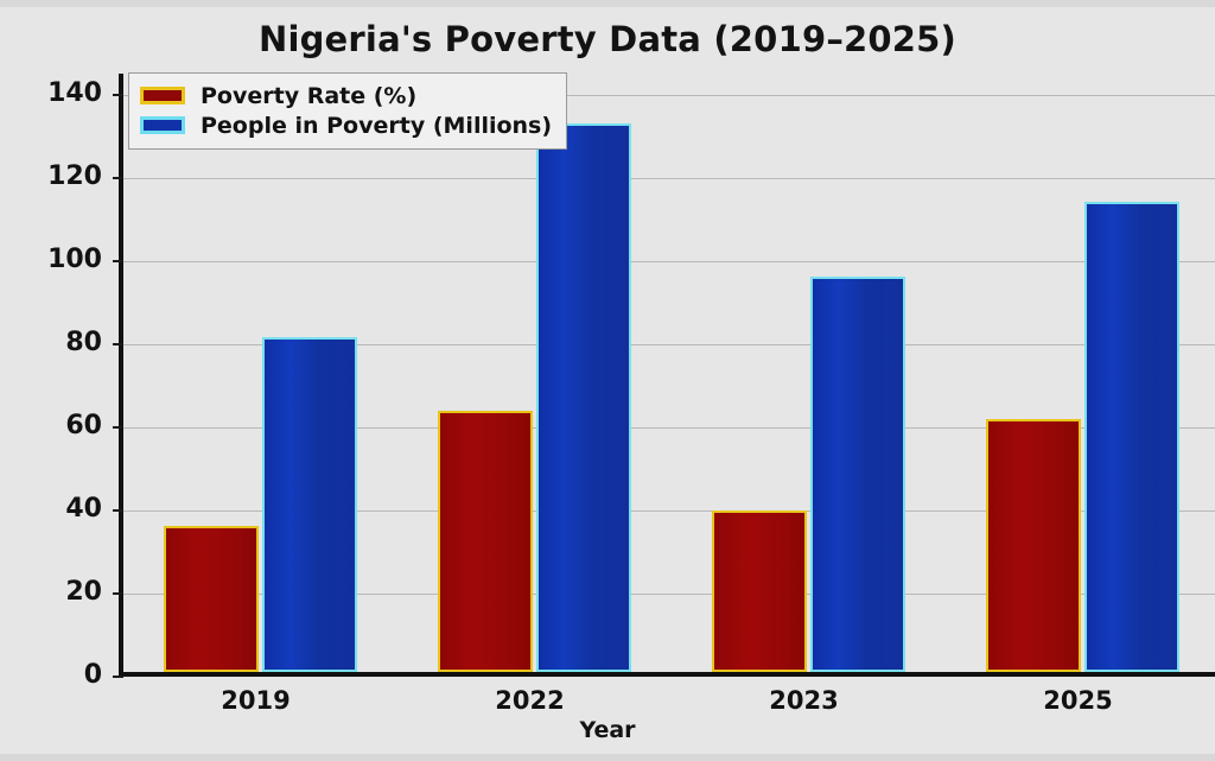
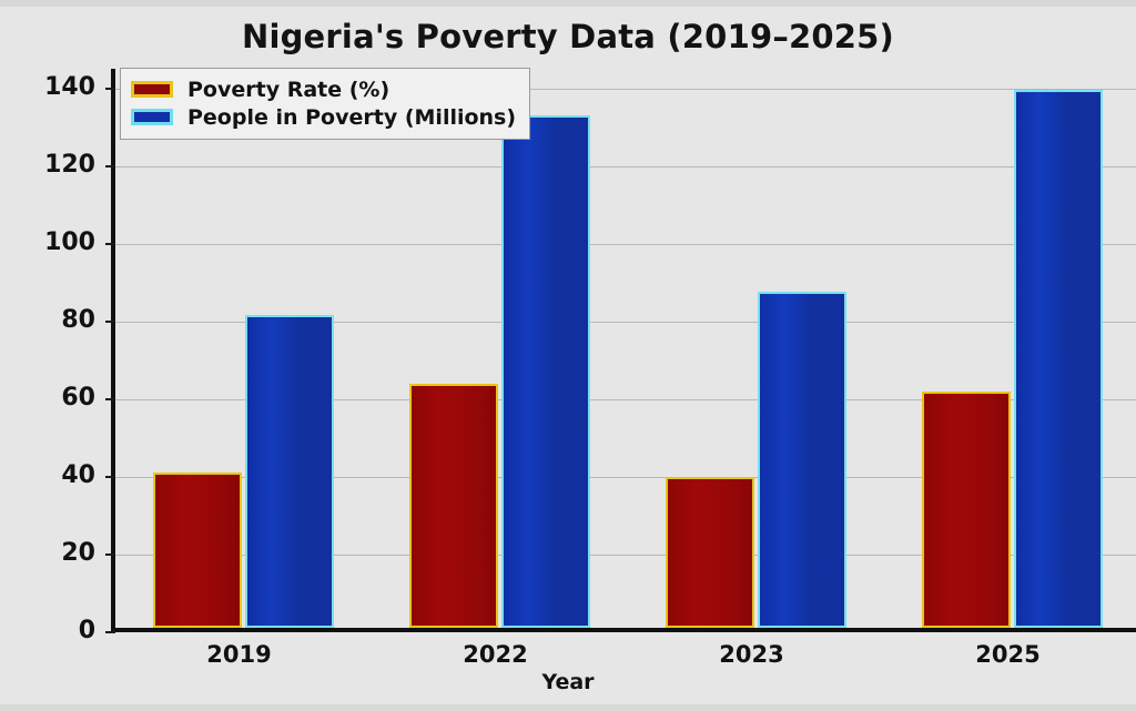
Poverty Rate (%)/2019: 35 -> 40
People in Poverty (Millions)/2023: 95 -> 86
People in Poverty (Millions)/2025: 113 -> 138
